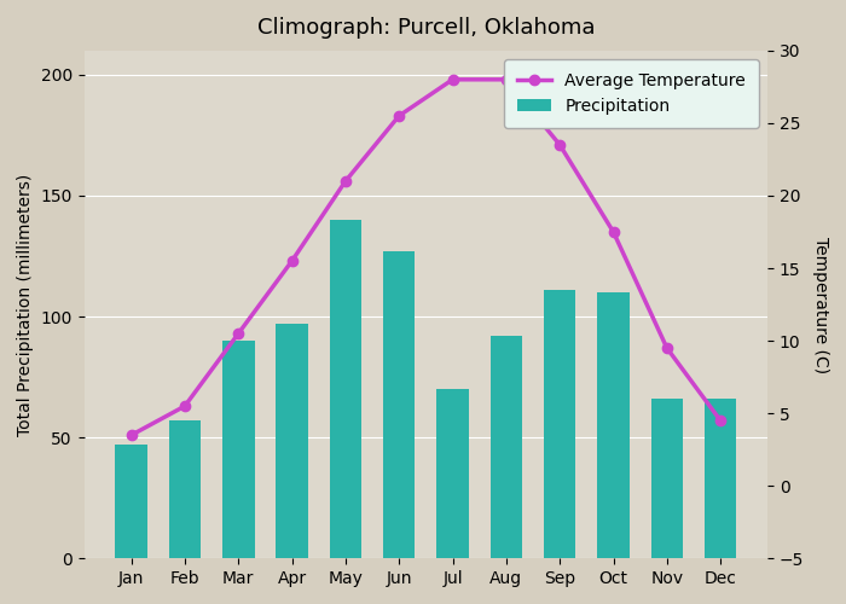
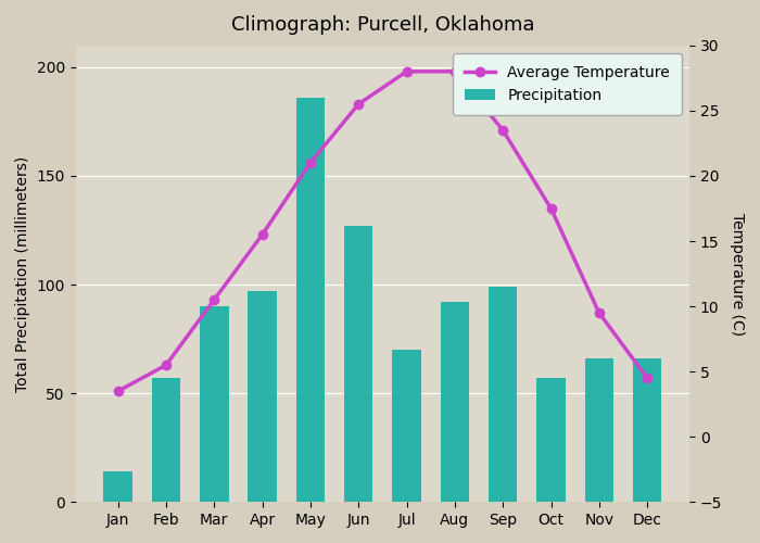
Precipitation/Jan: 47 -> 14
Precipitation/May: 140 -> 186
Precipitation/Sep: 111 -> 99
Precipitation/Oct: 110 -> 57
